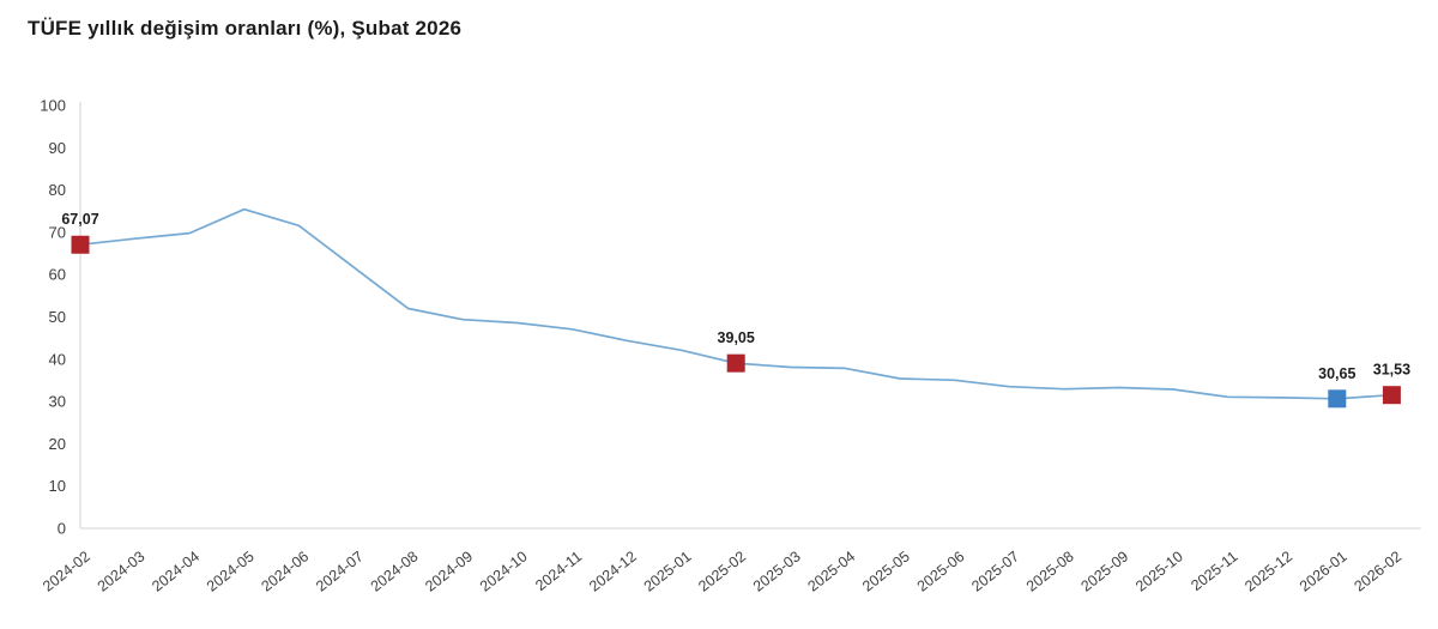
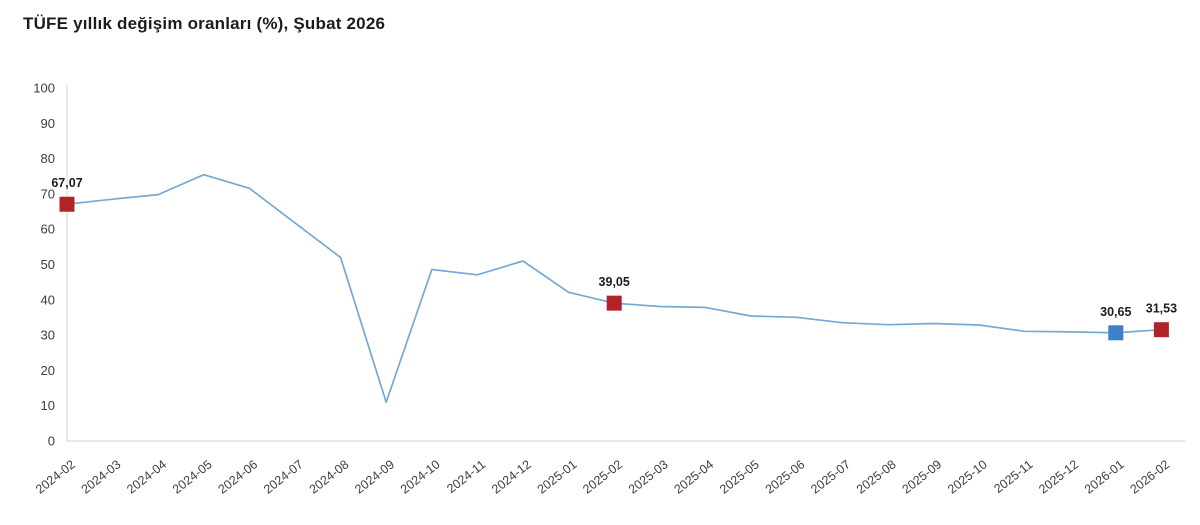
2024-09: 49 -> 11
2024-12: 44 -> 51
